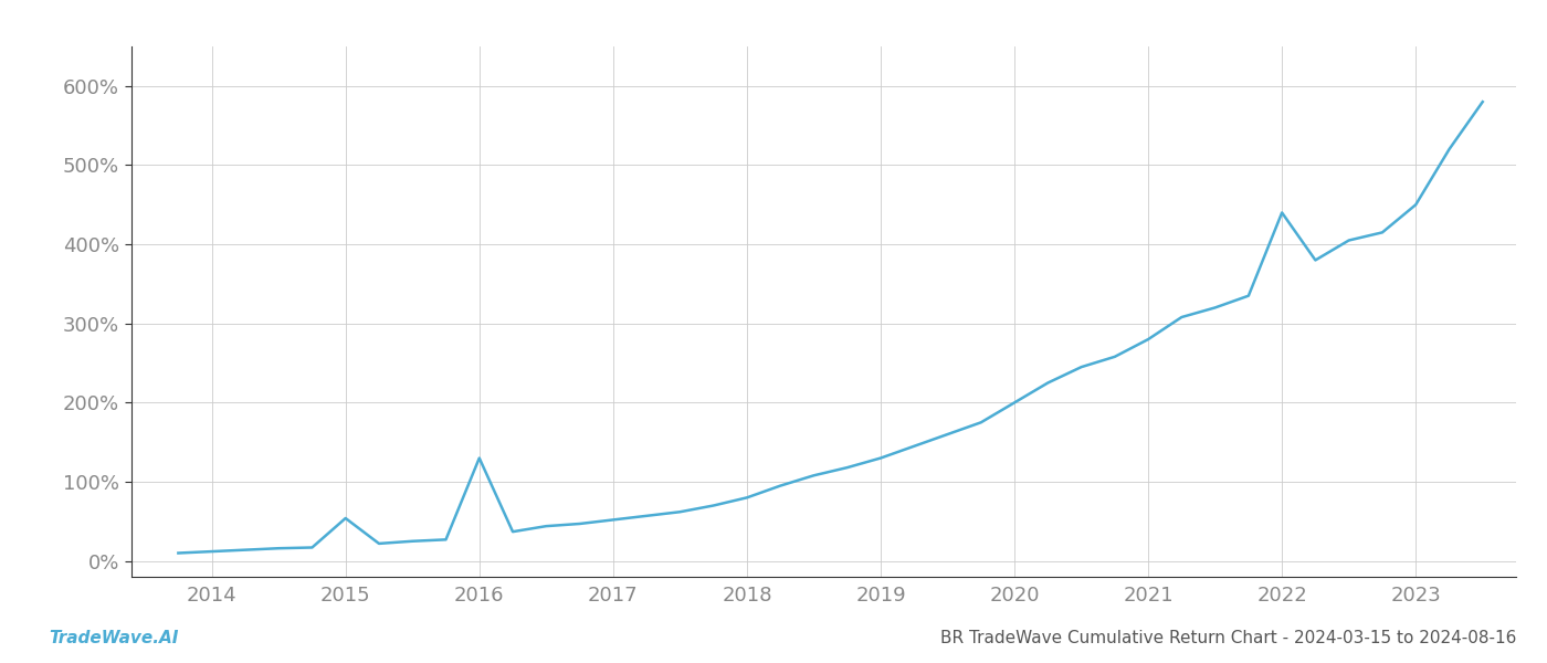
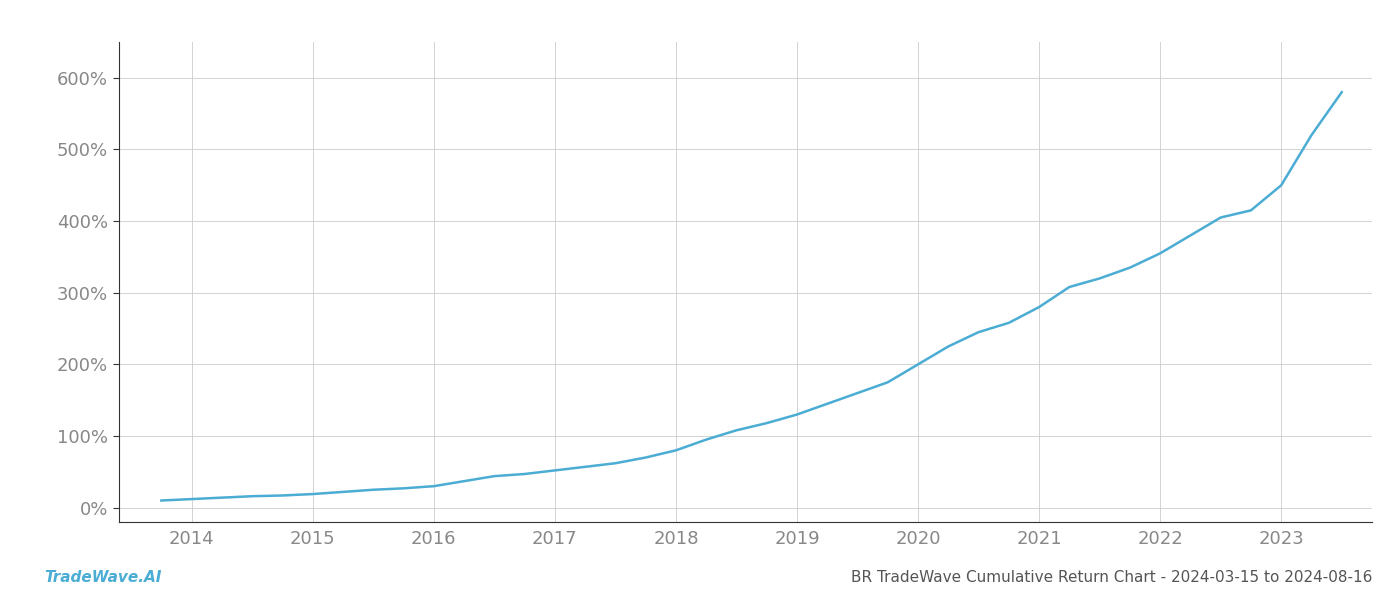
2015: 54% -> 19%
2016: 130% -> 30%
2022: 440% -> 355%
